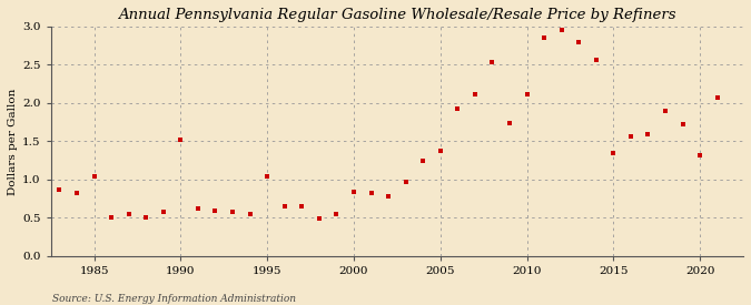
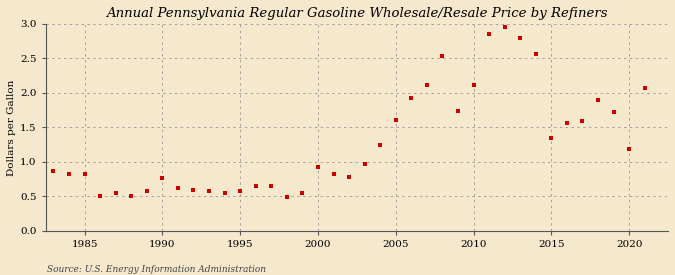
1985: 1.04 -> 0.82
1990: 1.52 -> 0.77
1995: 1.04 -> 0.58
2000: 0.84 -> 0.93
2005: 1.38 -> 1.61
2020: 1.32 -> 1.19
